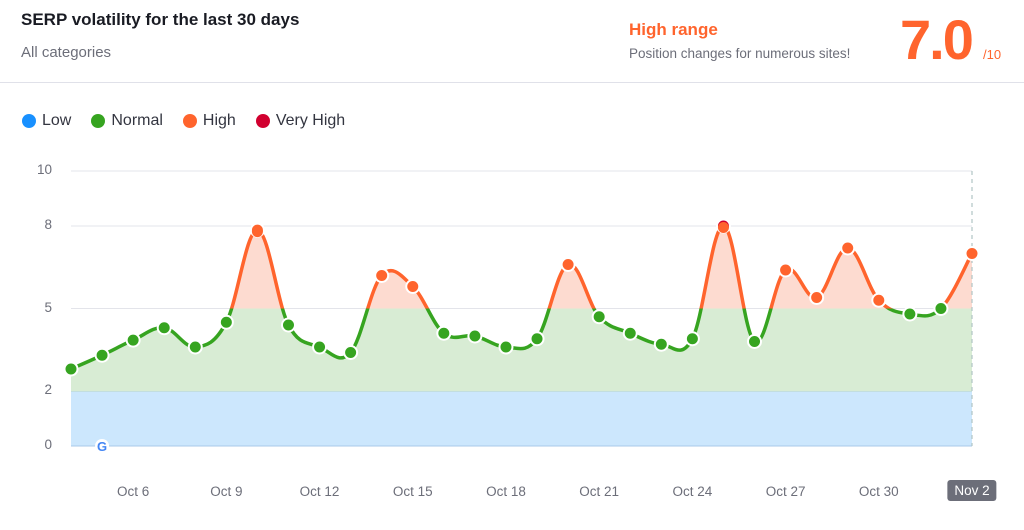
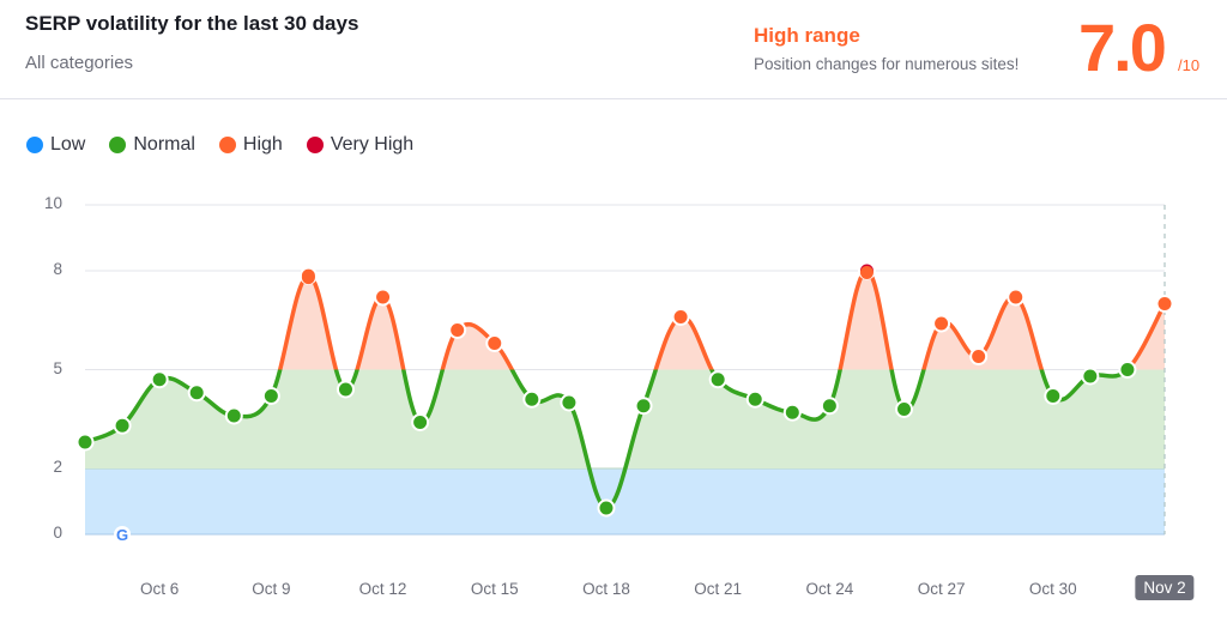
Oct 6: 3.9 -> 4.7
Oct 9: 4.5 -> 4.2
Oct 12: 3.6 -> 7.2
Oct 18: 3.6 -> 0.8
Oct 30: 5.3 -> 4.2
